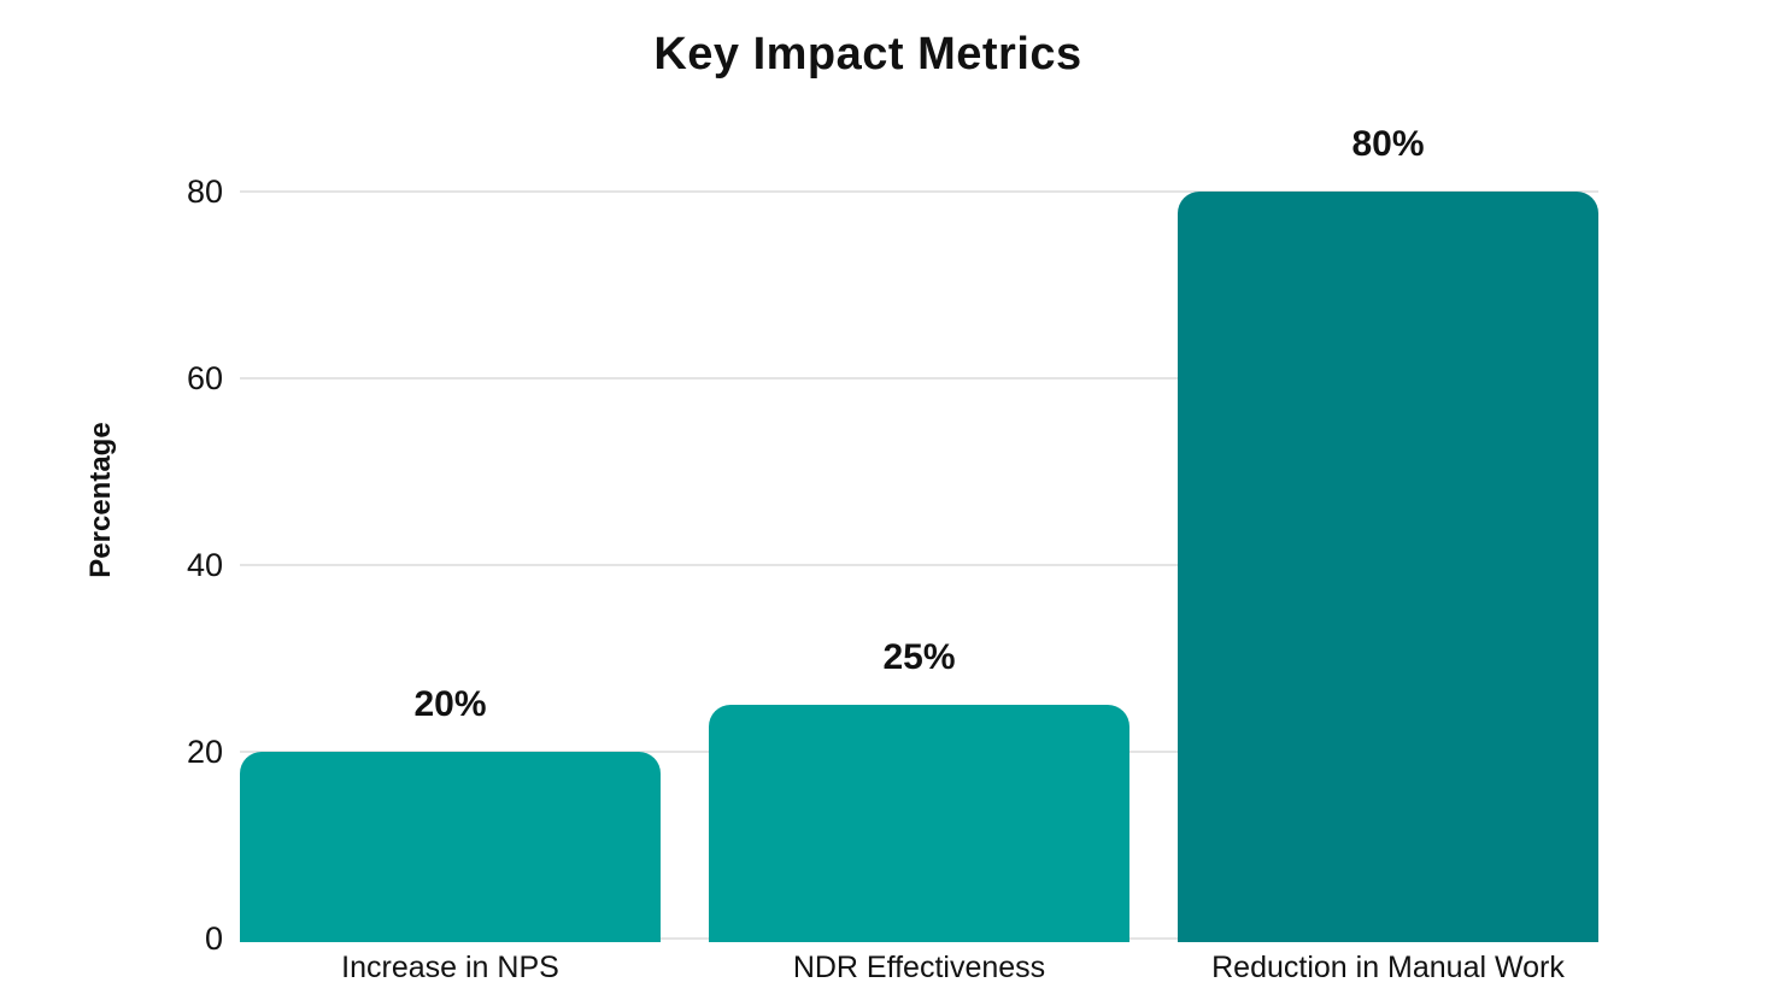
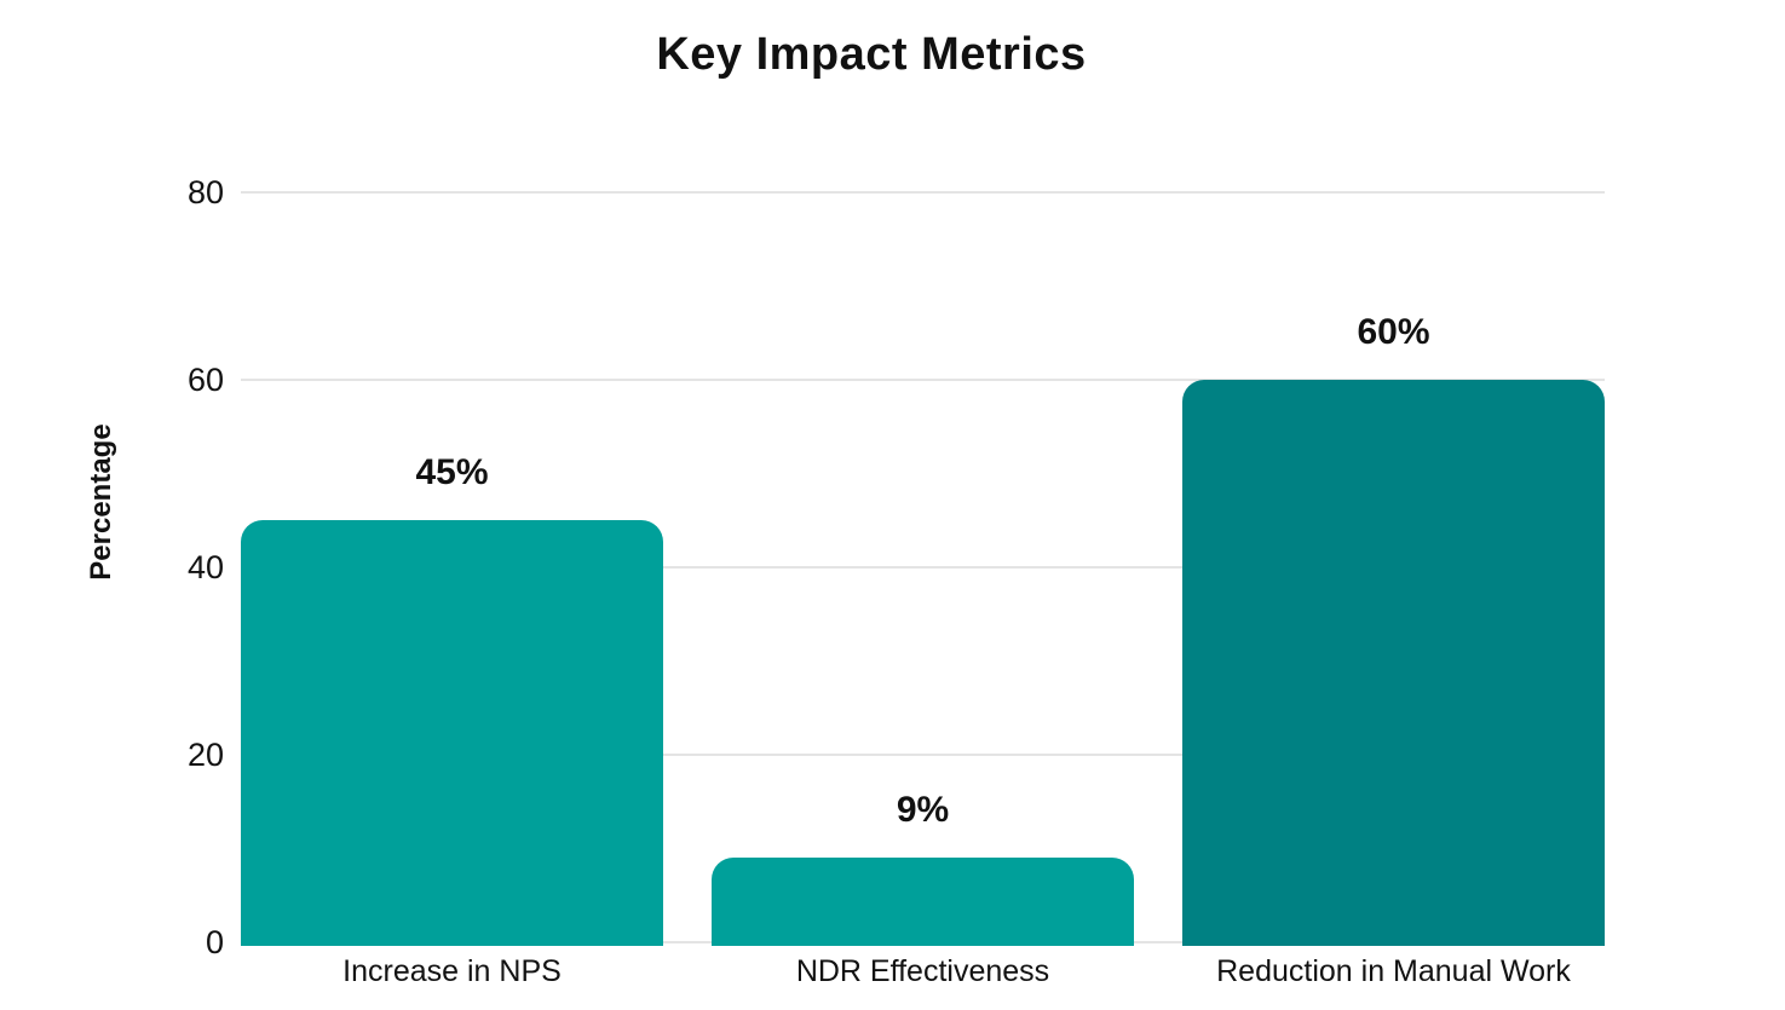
Increase in NPS: 20% -> 45%
NDR Effectiveness: 25% -> 9%
Reduction in Manual Work: 80% -> 60%
